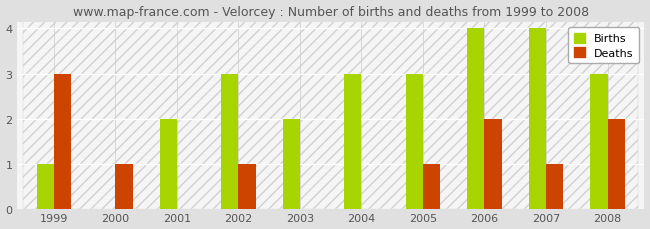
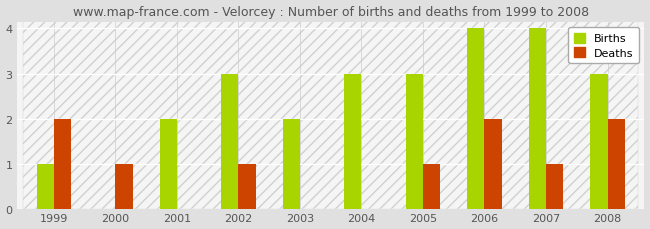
Deaths/1999: 3 -> 2
